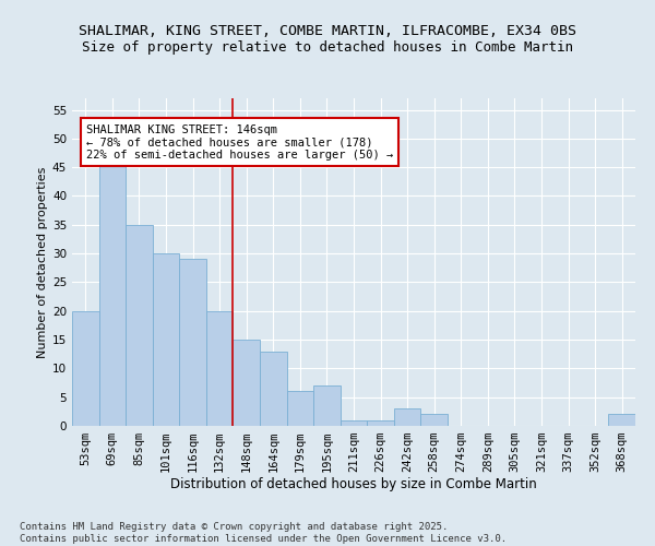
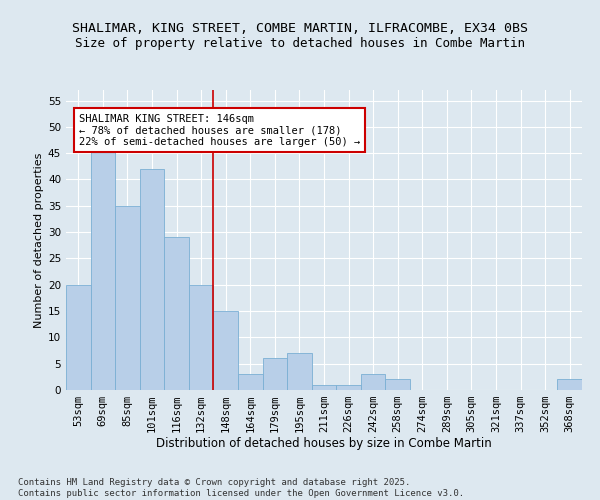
101sqm: 30 -> 42
164sqm: 13 -> 3
